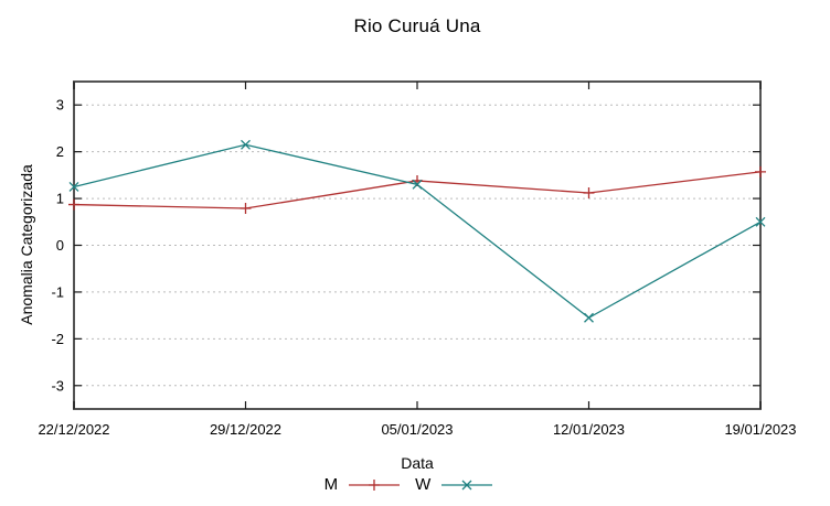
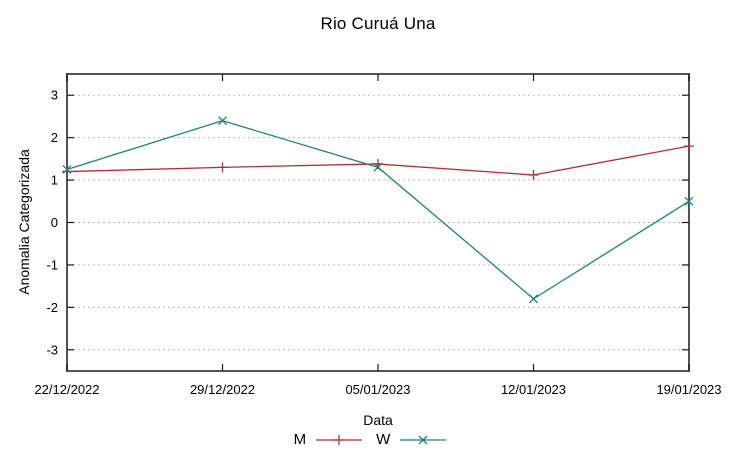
M/22/12/2022: 0.9 -> 1.2
M/29/12/2022: 0.8 -> 1.3
W/29/12/2022: 2.1 -> 2.4
W/12/01/2023: -1.6 -> -1.8
M/19/01/2023: 1.6 -> 1.8
